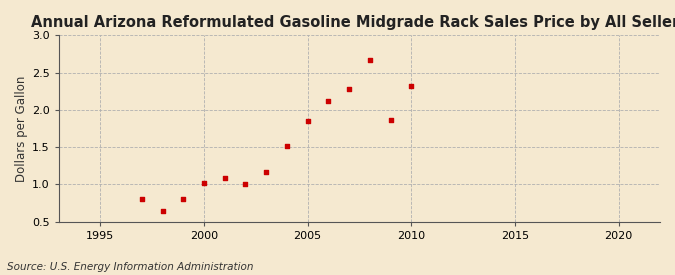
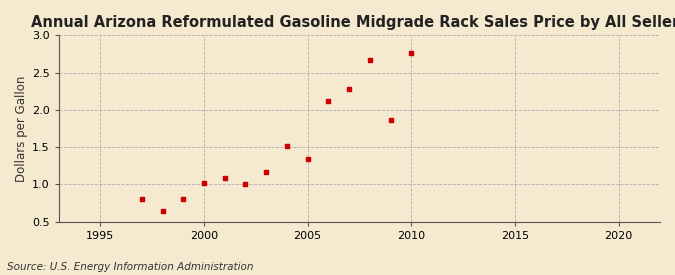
2005: 1.85 -> 1.34
2010: 2.32 -> 2.76
